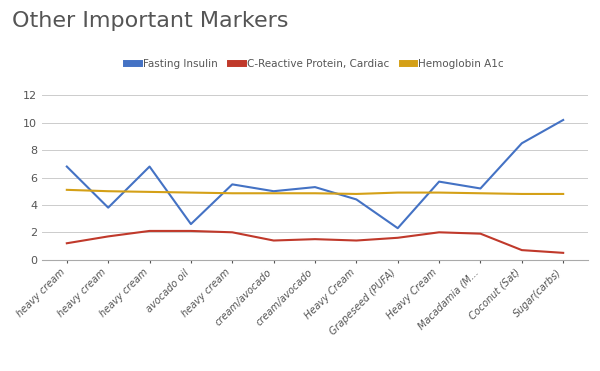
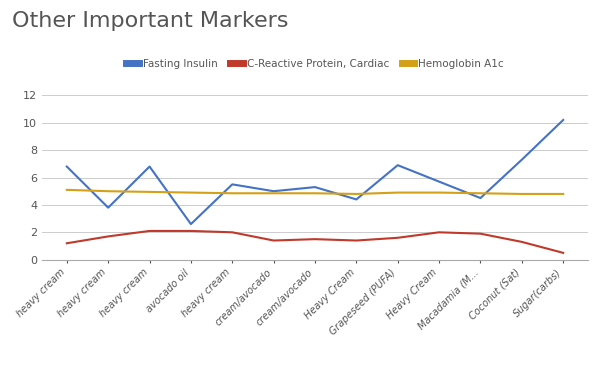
Fasting Insulin/Grapeseed (PUFA): 2.3 -> 6.9
Fasting Insulin/Macadamia (M...: 5.2 -> 4.5
Fasting Insulin/Coconut (Sat): 8.5 -> 7.3
C-Reactive Protein, Cardiac/Coconut (Sat): 0.7 -> 1.3
